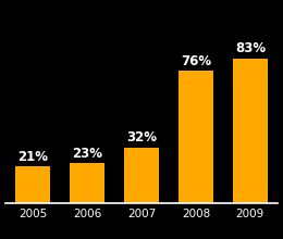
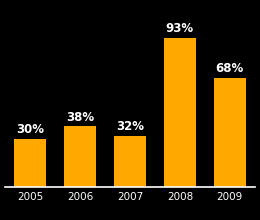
2005: 21% -> 30%
2006: 23% -> 38%
2008: 76% -> 93%
2009: 83% -> 68%
